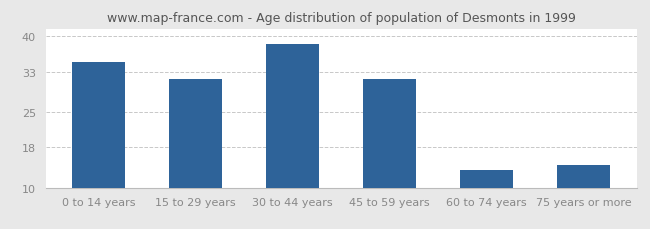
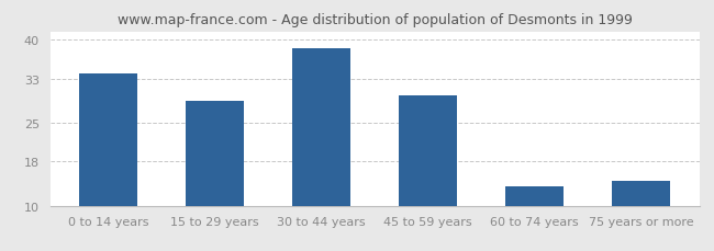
0 to 14 years: 35.0 -> 34.0
15 to 29 years: 31.5 -> 29.0
45 to 59 years: 31.5 -> 30.0
